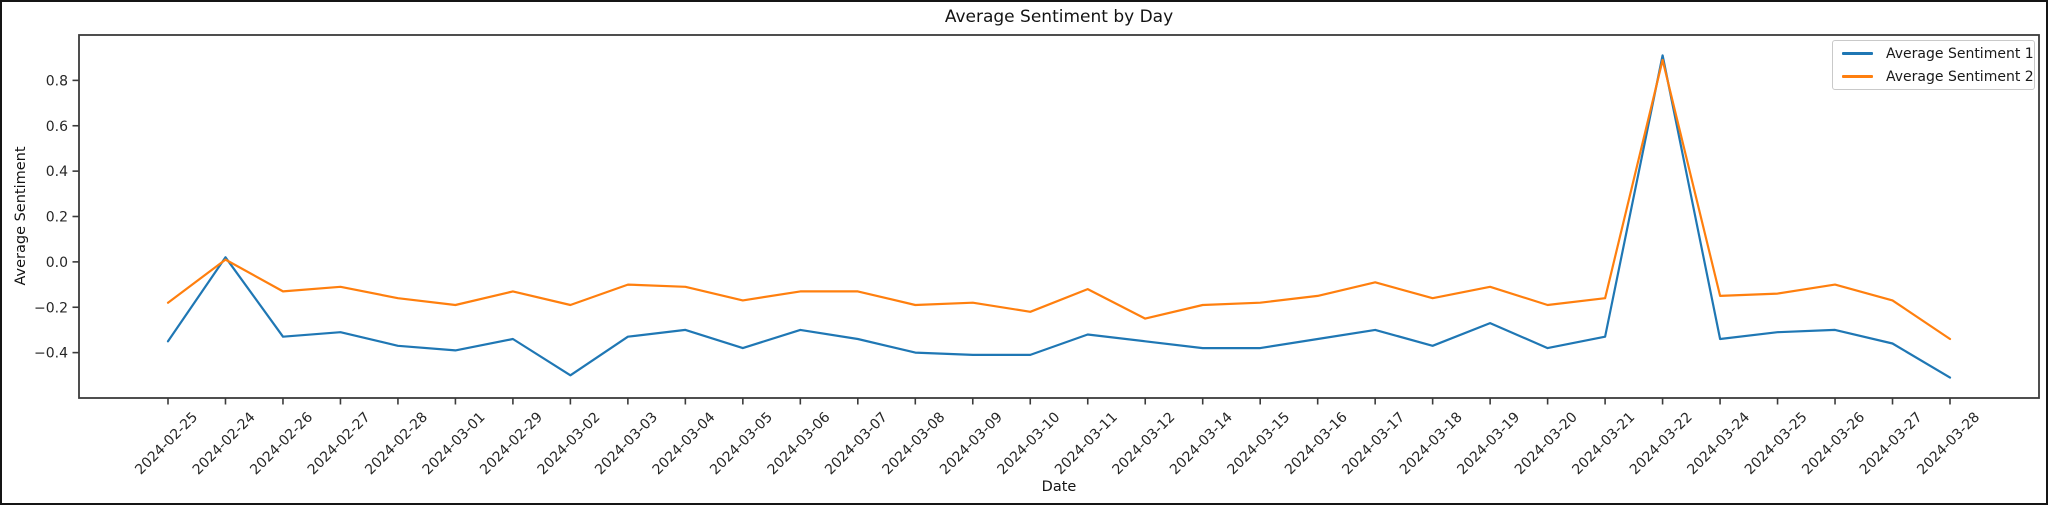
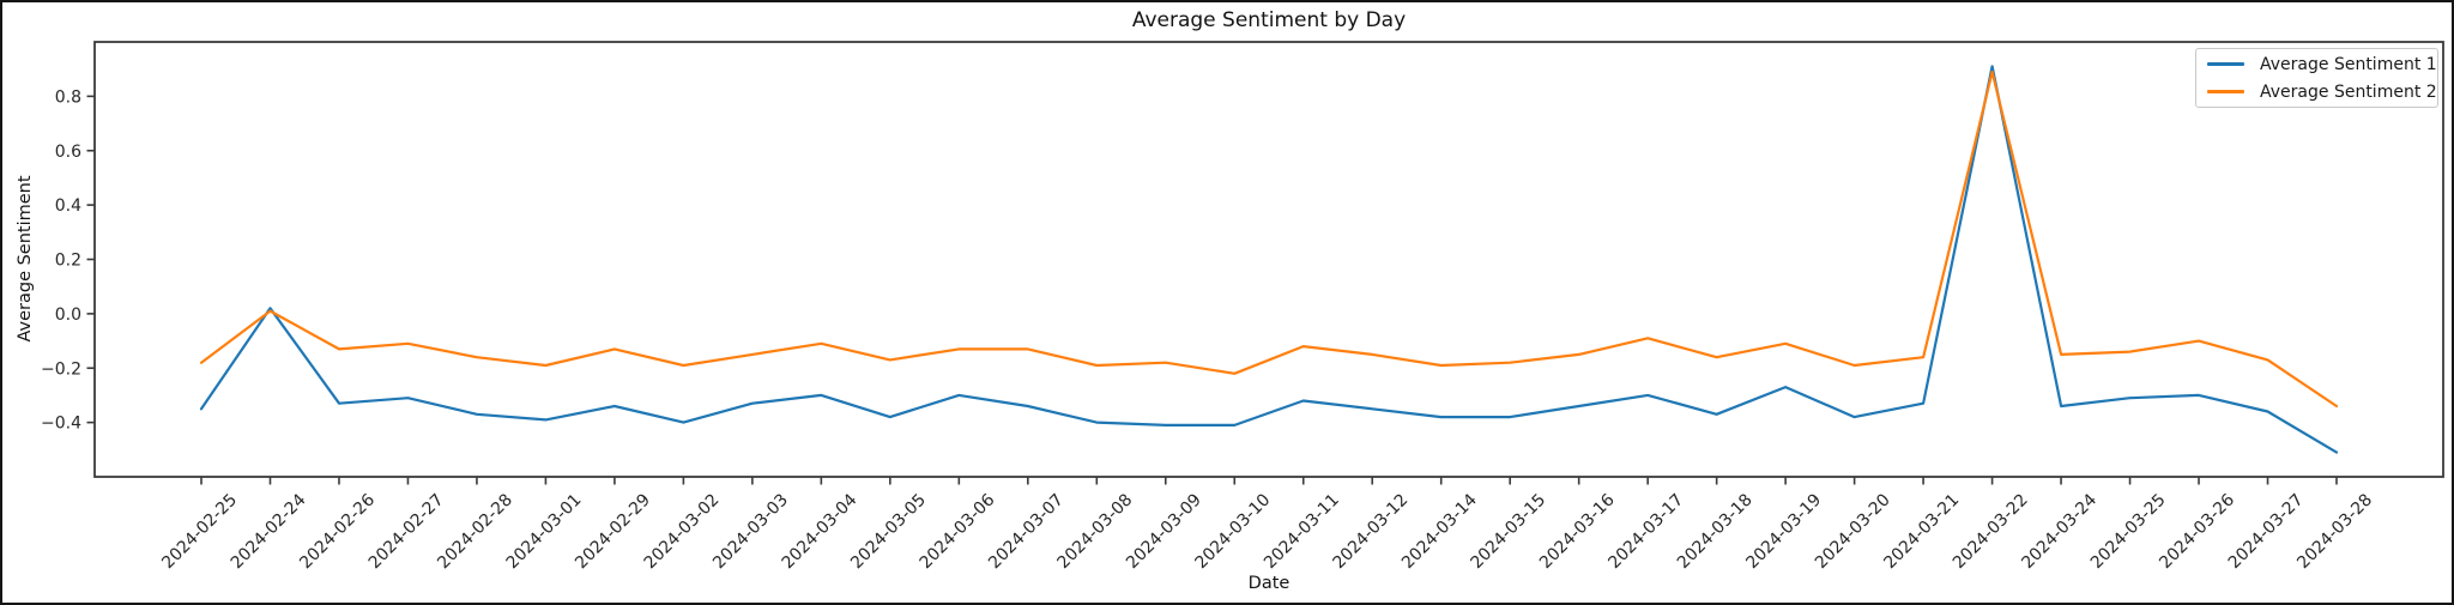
Average Sentiment 1/2024-03-02: -0.50 -> -0.40
Average Sentiment 2/2024-03-03: -0.10 -> -0.15
Average Sentiment 2/2024-03-12: -0.25 -> -0.15
